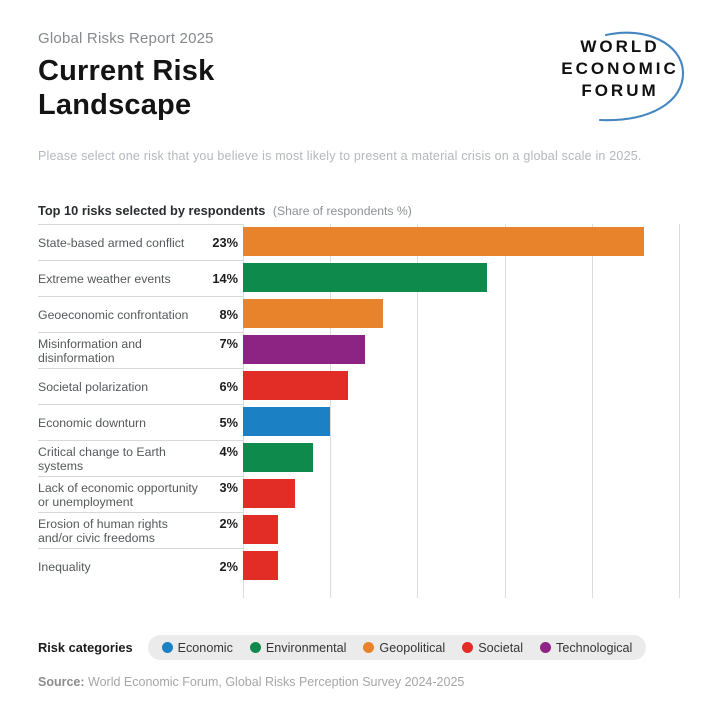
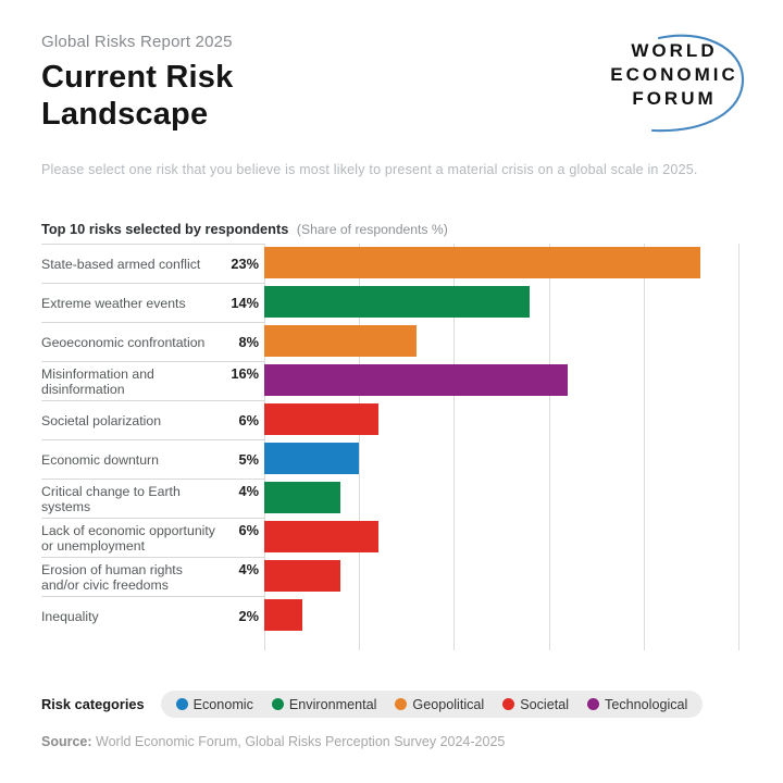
Misinformation and disinformation: 7% -> 16%
Lack of economic opportunity or unemployment: 3% -> 6%
Erosion of human rights and/or civic freedoms: 2% -> 4%
